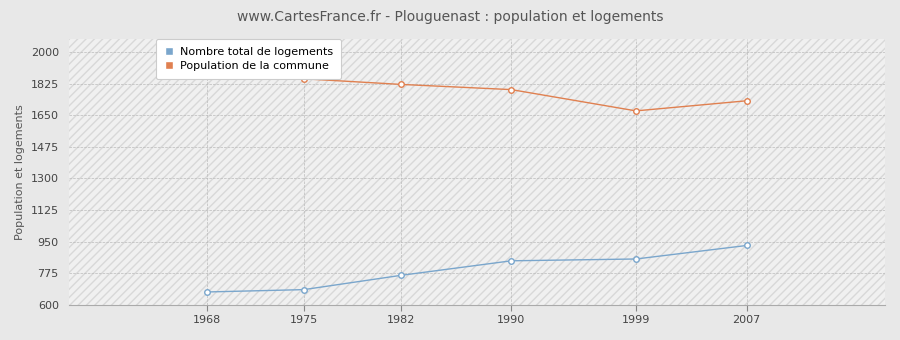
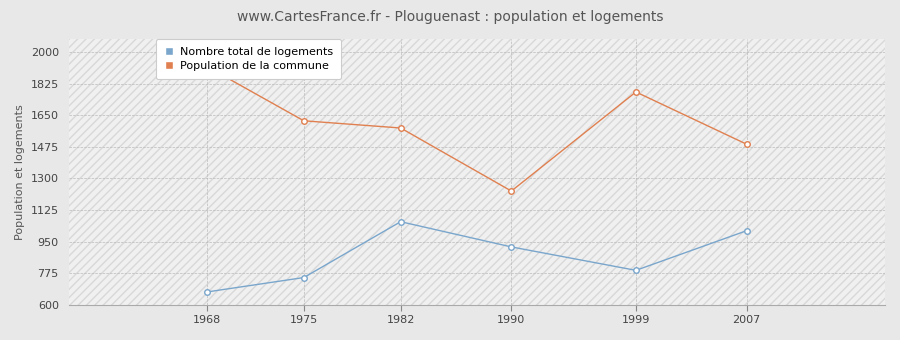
Nombre total de logements/1975: 680 -> 750
Population de la commune/1975: 1850 -> 1620
Nombre total de logements/1982: 760 -> 1060
Population de la commune/1982: 1820 -> 1580
Nombre total de logements/1990: 840 -> 920
Population de la commune/1990: 1790 -> 1230
Nombre total de logements/1999: 850 -> 790
Population de la commune/1999: 1680 -> 1780
Nombre total de logements/2007: 930 -> 1010
Population de la commune/2007: 1730 -> 1490
